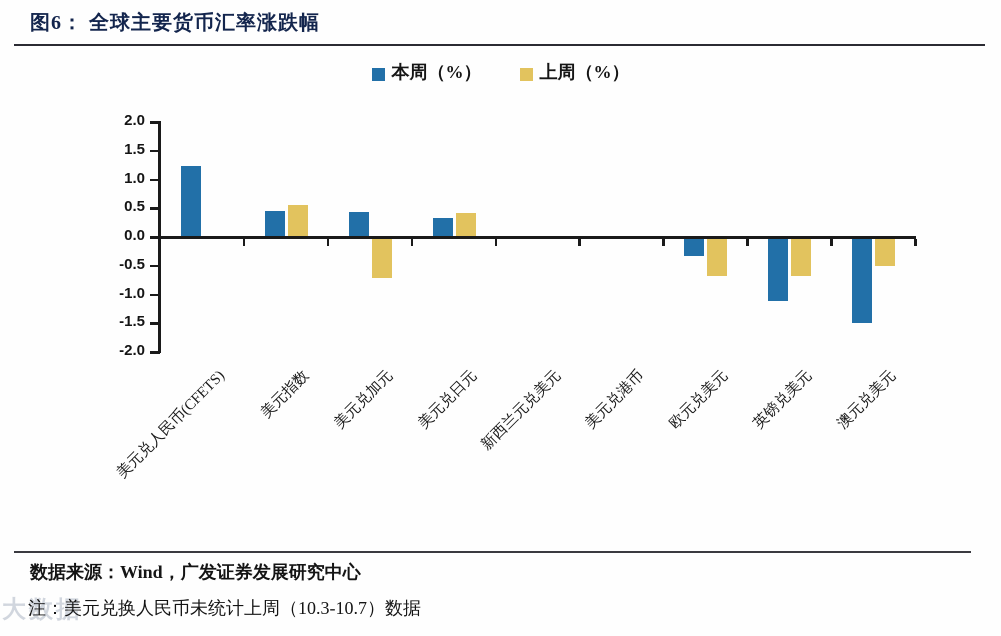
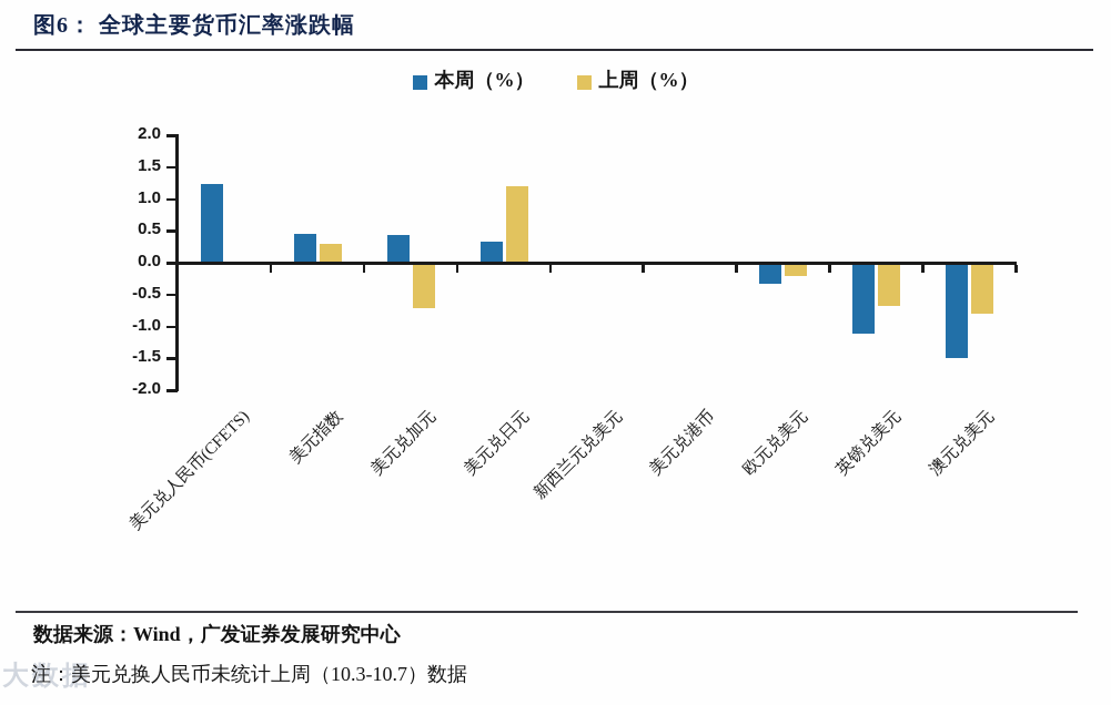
上周（%）/美元指数: 0.6 -> 0.3
上周（%）/美元兑日元: 0.4 -> 1.2
上周（%）/欧元兑美元: -0.7 -> -0.2
上周（%）/澳元兑美元: -0.5 -> -0.8
